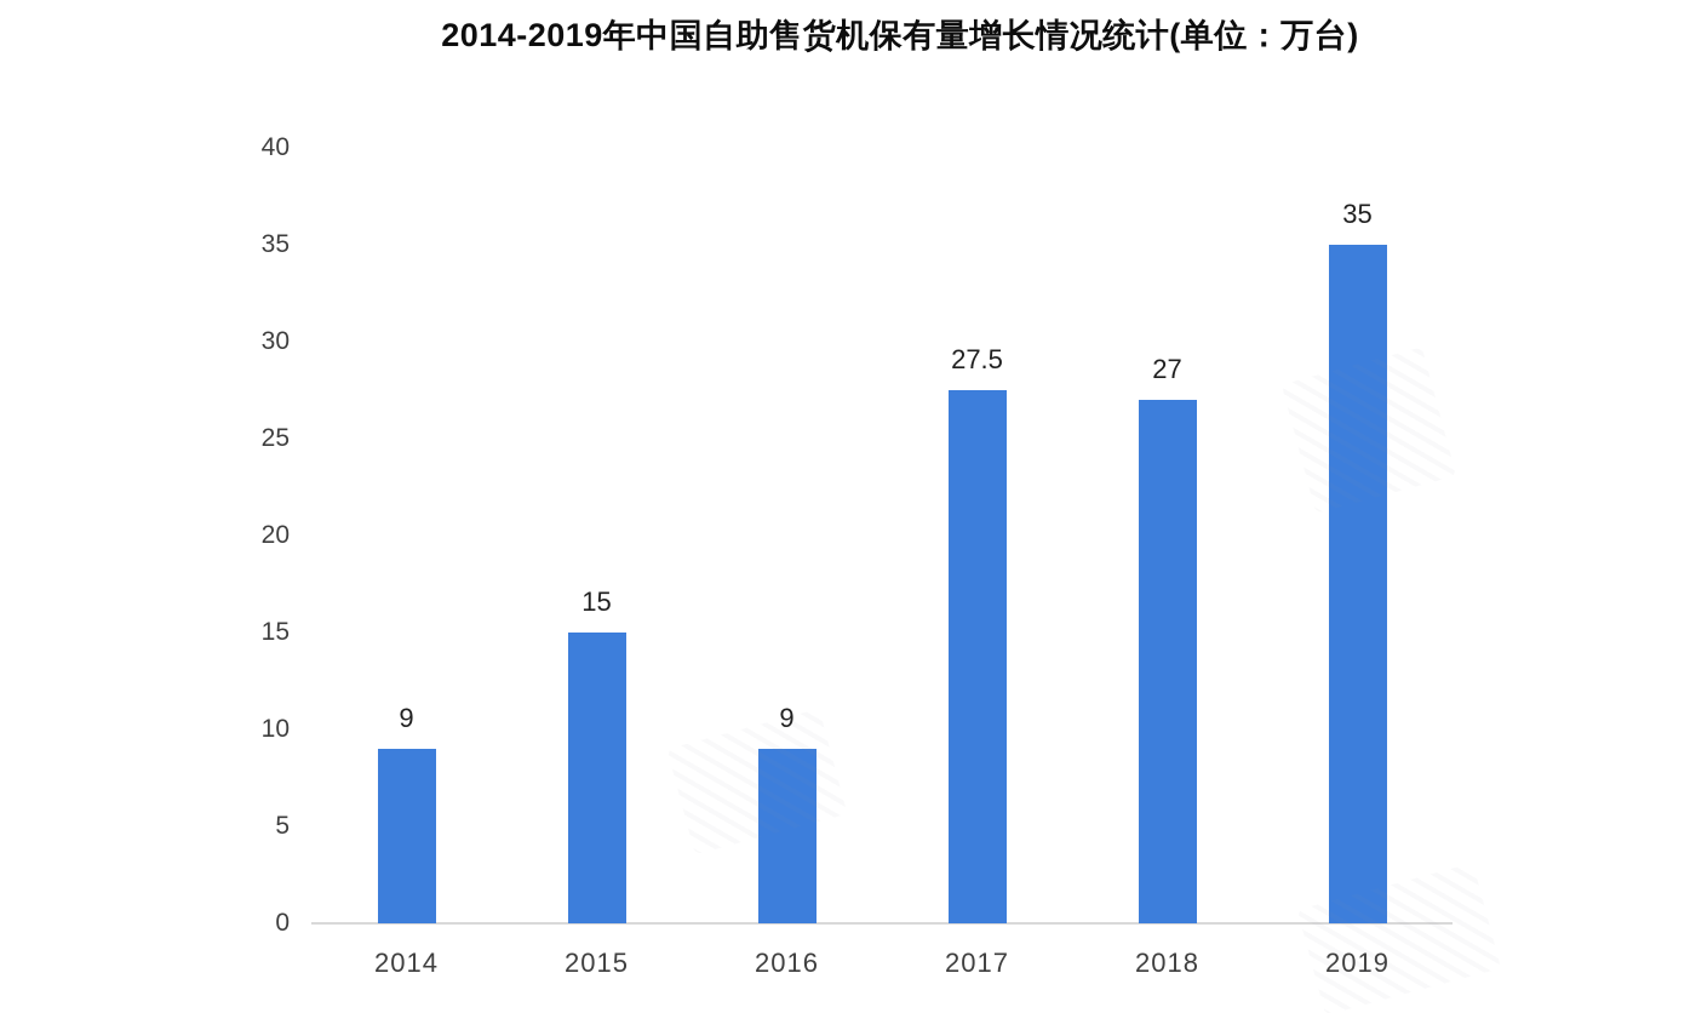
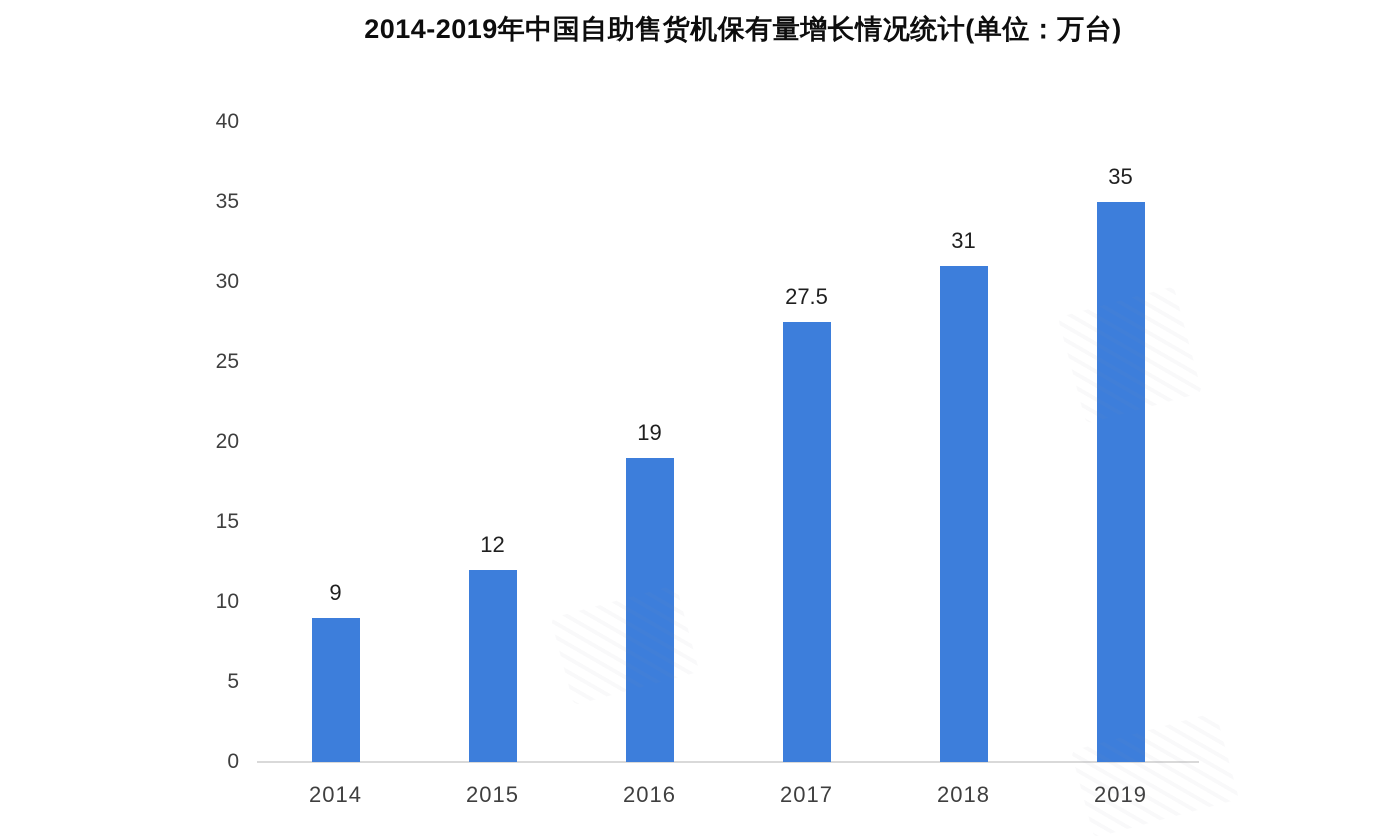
2015: 15 -> 12
2016: 9 -> 19
2018: 27 -> 31
